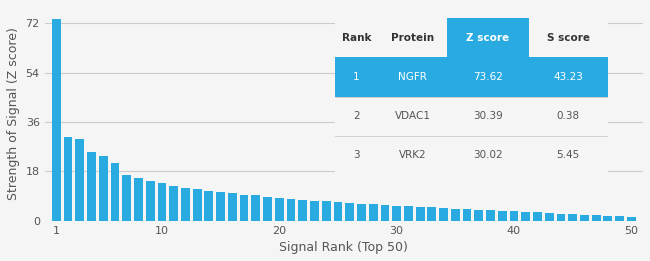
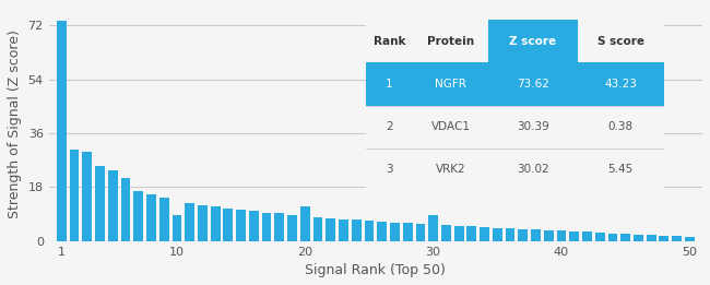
10: 13.8 -> 8.5
20: 8.4 -> 11.5
30: 5.5 -> 8.5
